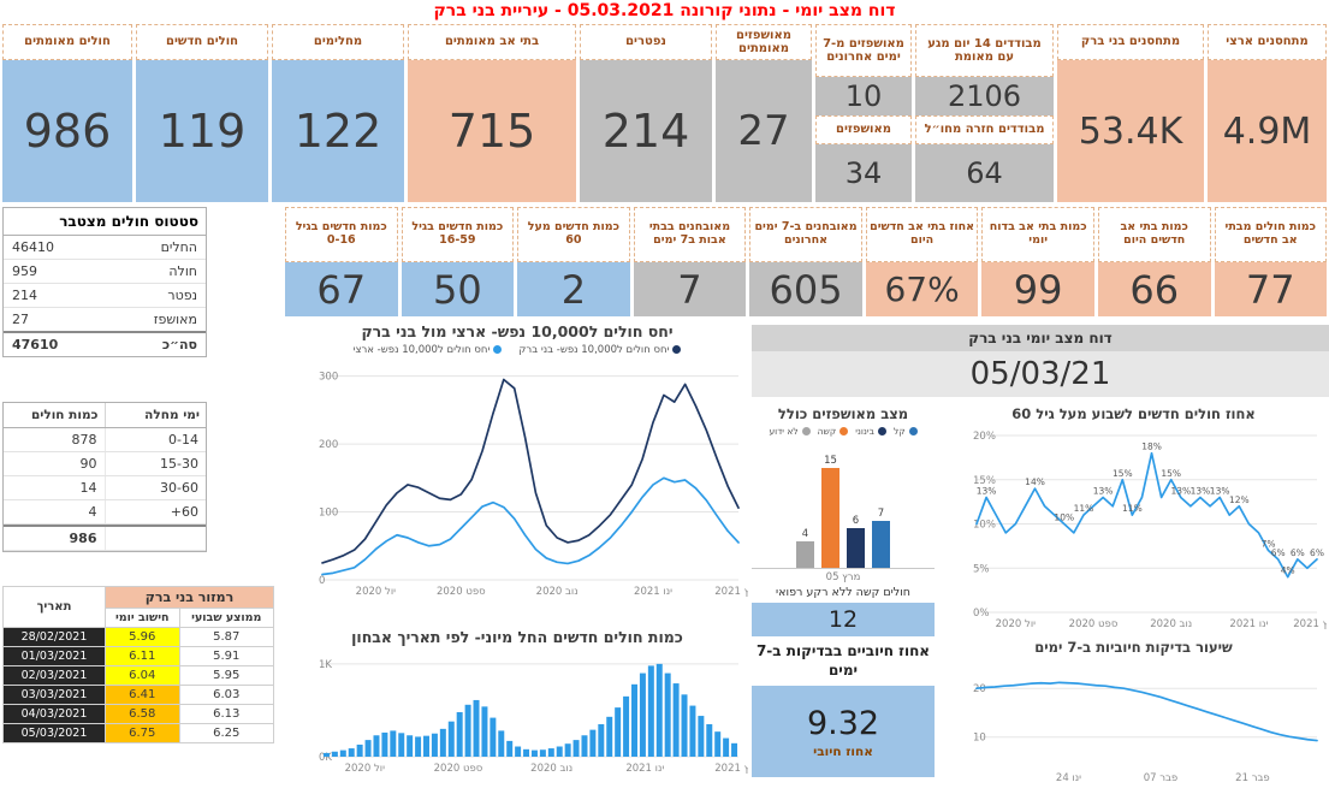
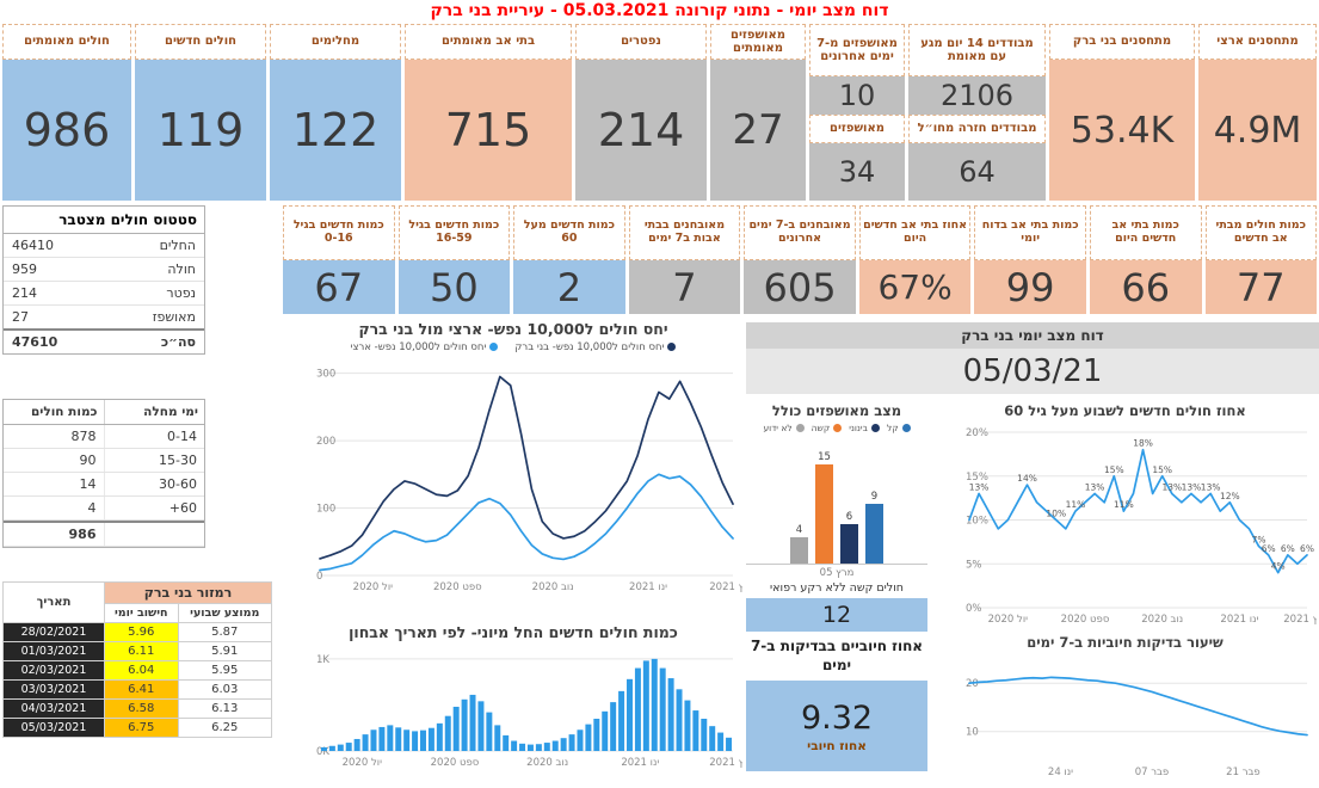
מצב מאושפזים כולל/קל: 7 -> 9
